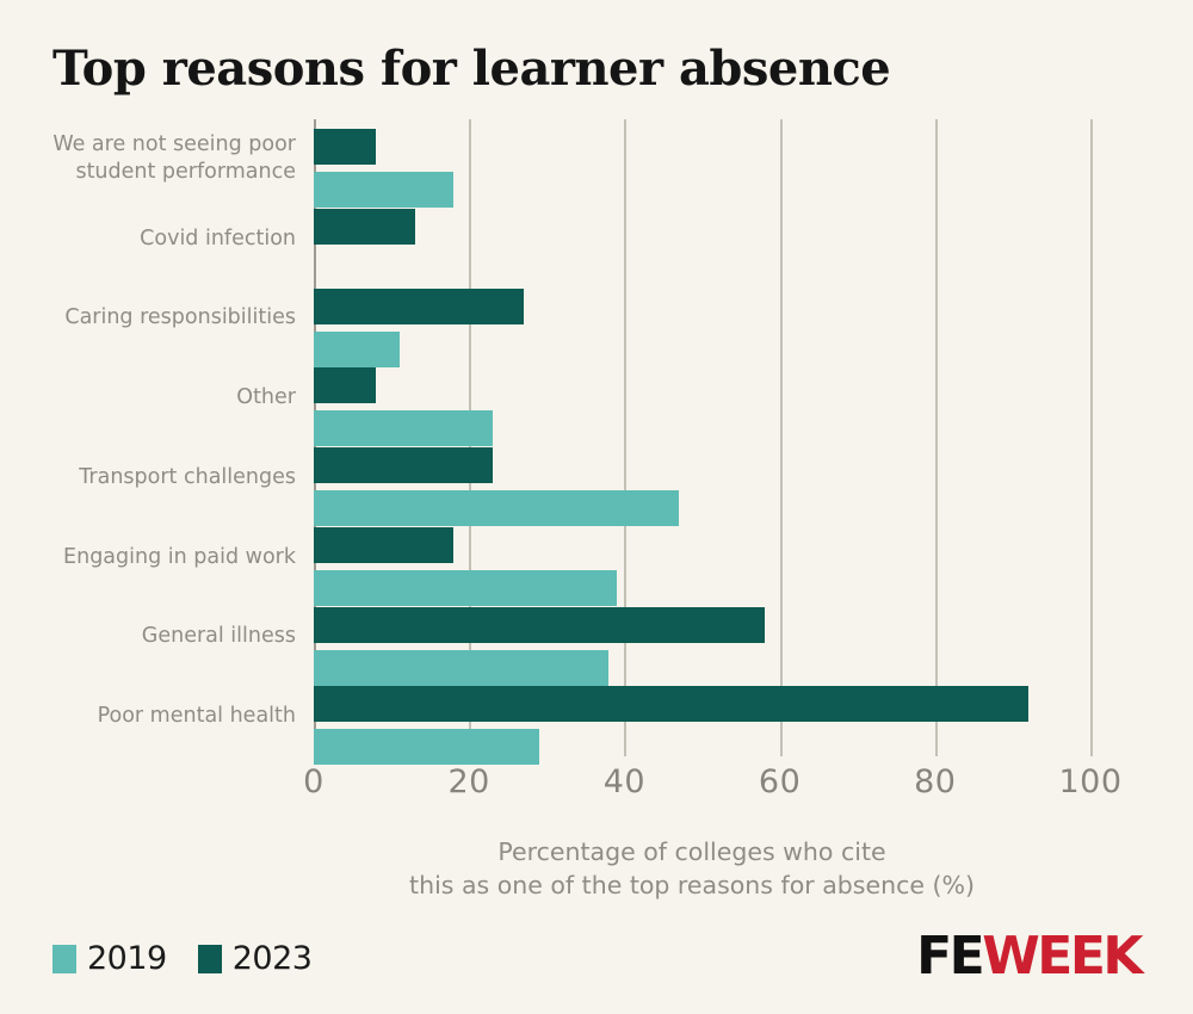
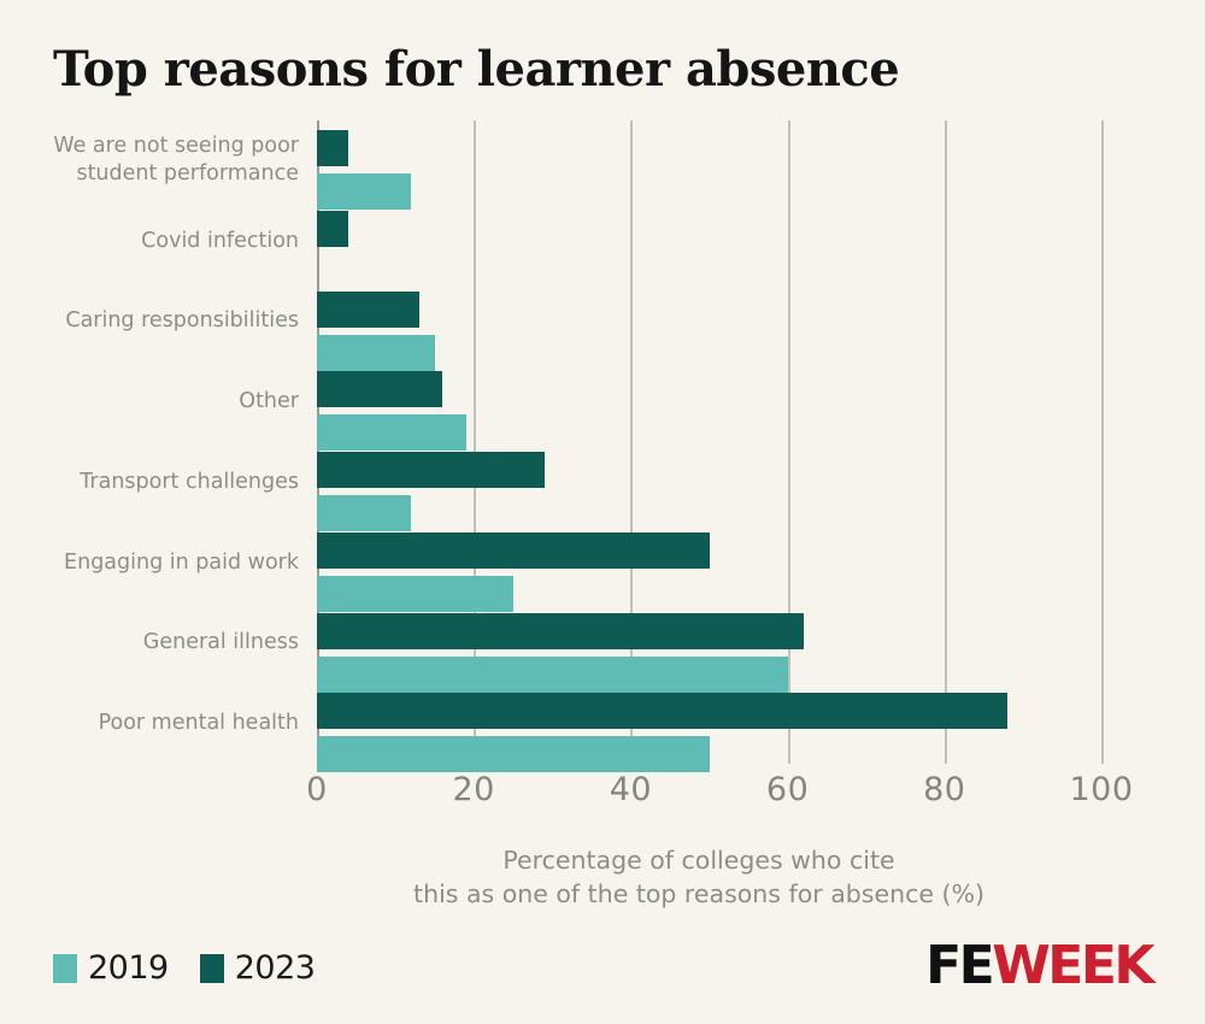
2023/We are not seeing poor student performance: 8 -> 4
2019/We are not seeing poor student performance: 18 -> 12
2023/Covid infection: 13 -> 4
2023/Caring responsibilities: 27 -> 13
2019/Caring responsibilities: 11 -> 15
2023/Other: 8 -> 16
2019/Other: 23 -> 19
2023/Transport challenges: 23 -> 29
2019/Transport challenges: 47 -> 12
2023/Engaging in paid work: 18 -> 50
2019/Engaging in paid work: 39 -> 25
2023/General illness: 58 -> 62
2019/General illness: 38 -> 60
2023/Poor mental health: 92 -> 88
2019/Poor mental health: 29 -> 50
